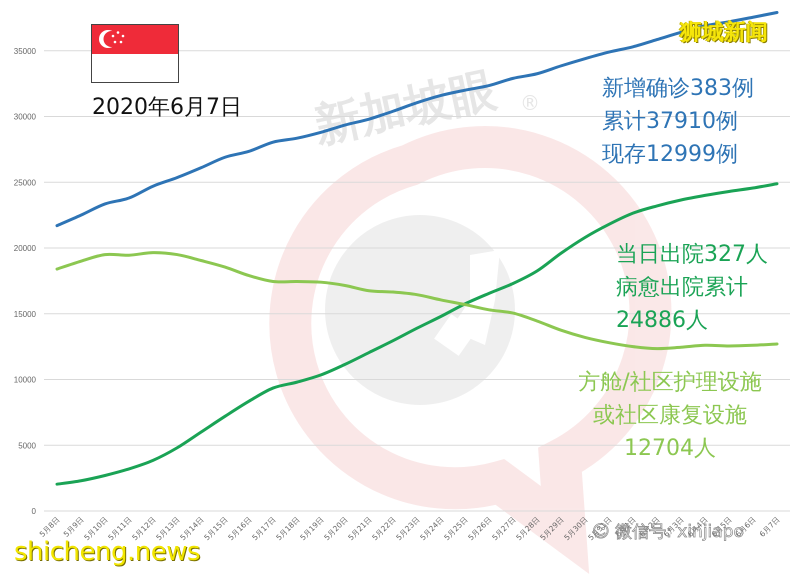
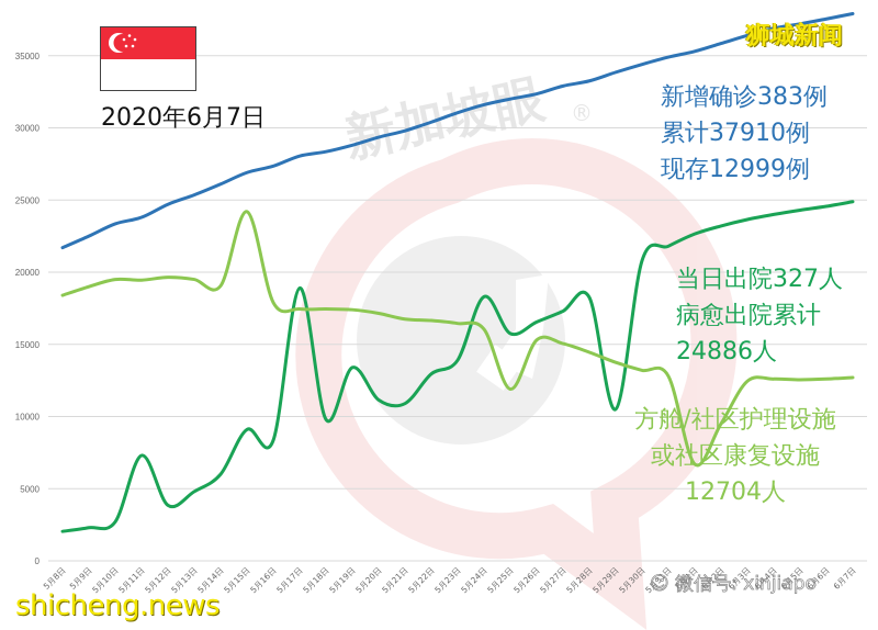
病愈出院累计/5月11日: 3200 -> 7300
病愈出院累计/5月15日: 7200 -> 9100
方舱/社区护理设施或社区康复设施/5月15日: 18600 -> 24200
病愈出院累计/5月17日: 9400 -> 18900
病愈出院累计/5月19日: 10400 -> 13400
病愈出院累计/5月21日: 12000 -> 10900
病愈出院累计/5月24日: 14800 -> 18300
方舱/社区护理设施或社区康复设施/5月25日: 15700 -> 11900
病愈出院累计/5月29日: 19600 -> 10500
方舱/社区护理设施或社区康复设施/6月1日: 12500 -> 6700
方舱/社区护理设施或社区康复设施/6月2日: 12400 -> 9500
